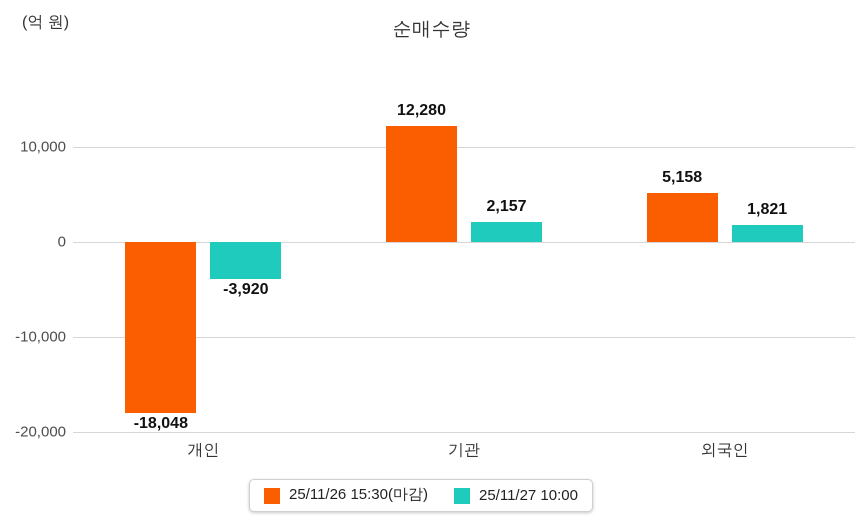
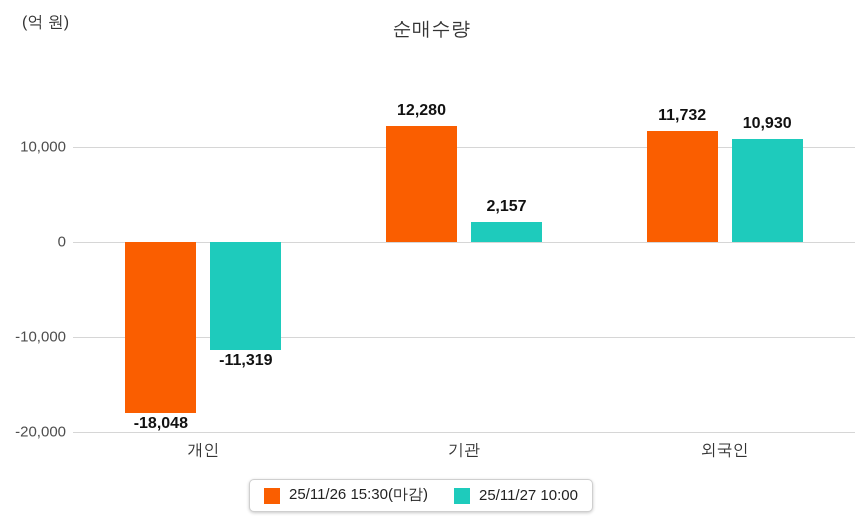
25/11/27 10:00/개인: -3,920 -> -11,319
25/11/26 15:30(마감)/외국인: 5,158 -> 11,732
25/11/27 10:00/외국인: 1,821 -> 10,930
